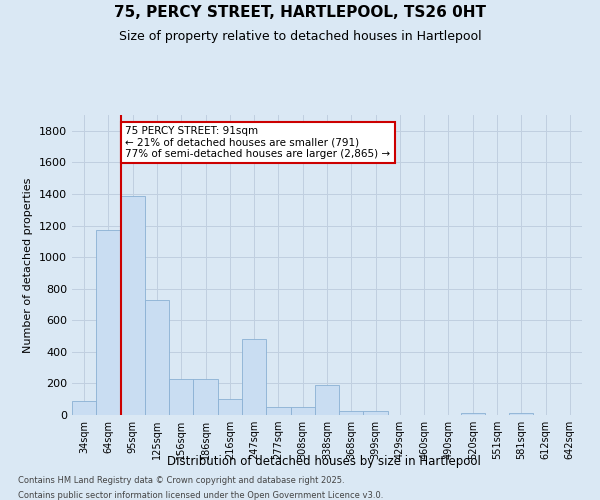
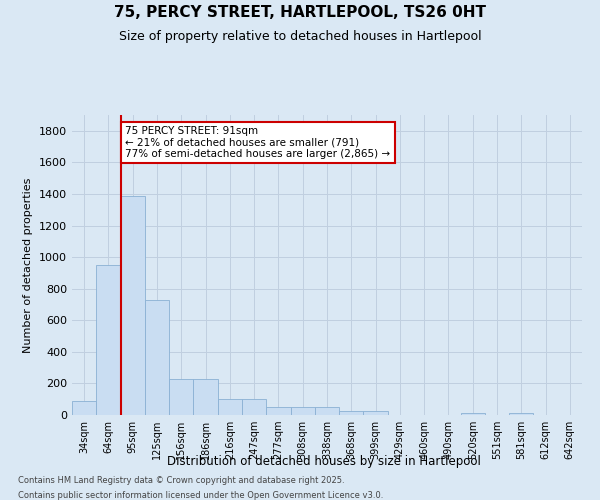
64sqm: 1170 -> 950
247sqm: 480 -> 100
338sqm: 190 -> 50
